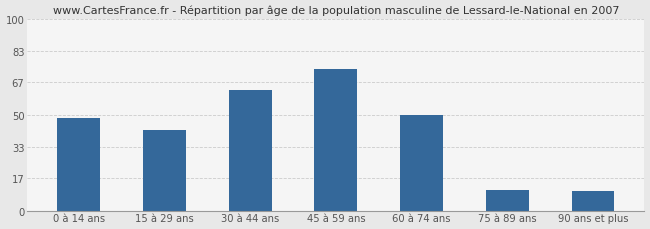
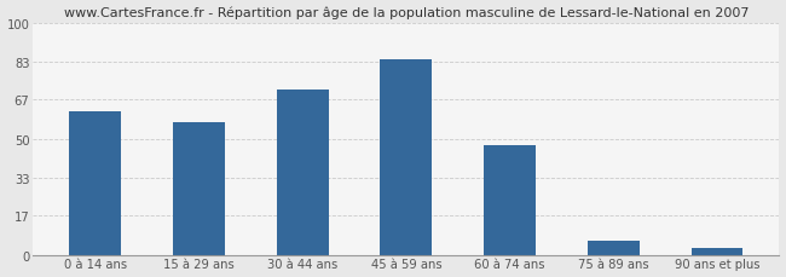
0 à 14 ans: 48 -> 62
15 à 29 ans: 42 -> 57
30 à 44 ans: 63 -> 71
45 à 59 ans: 74 -> 84
60 à 74 ans: 50 -> 47
75 à 89 ans: 11 -> 6
90 ans et plus: 10 -> 3
